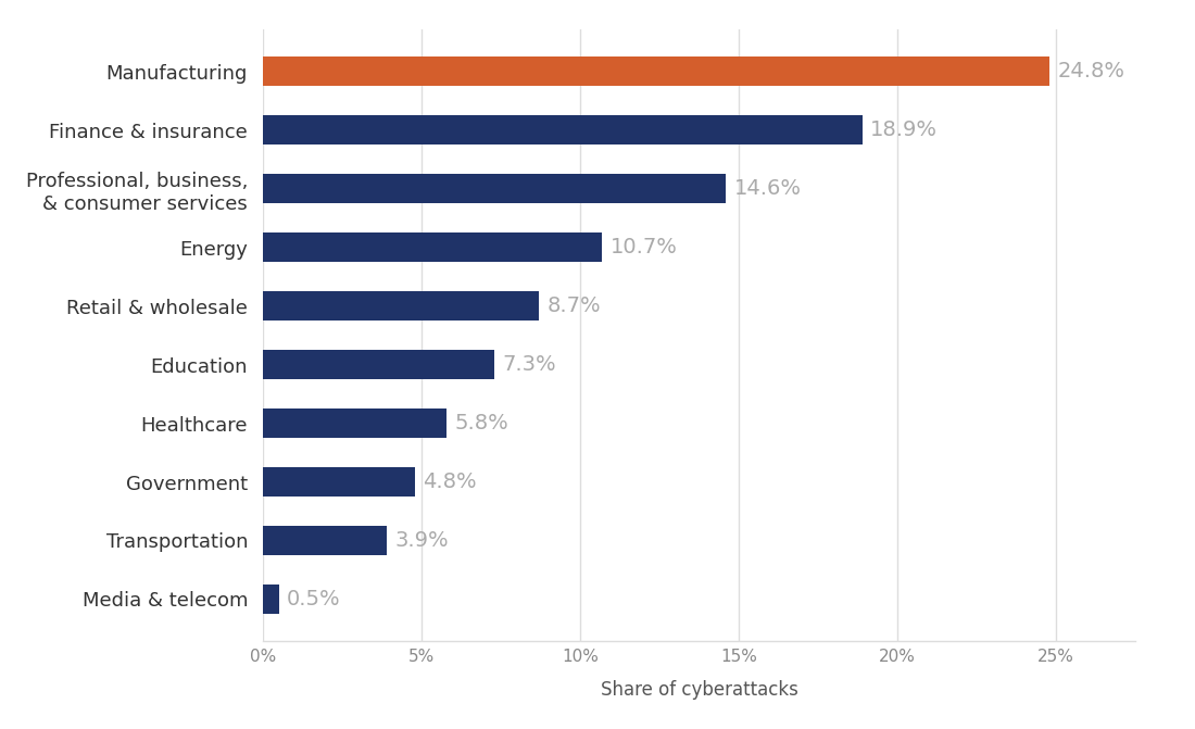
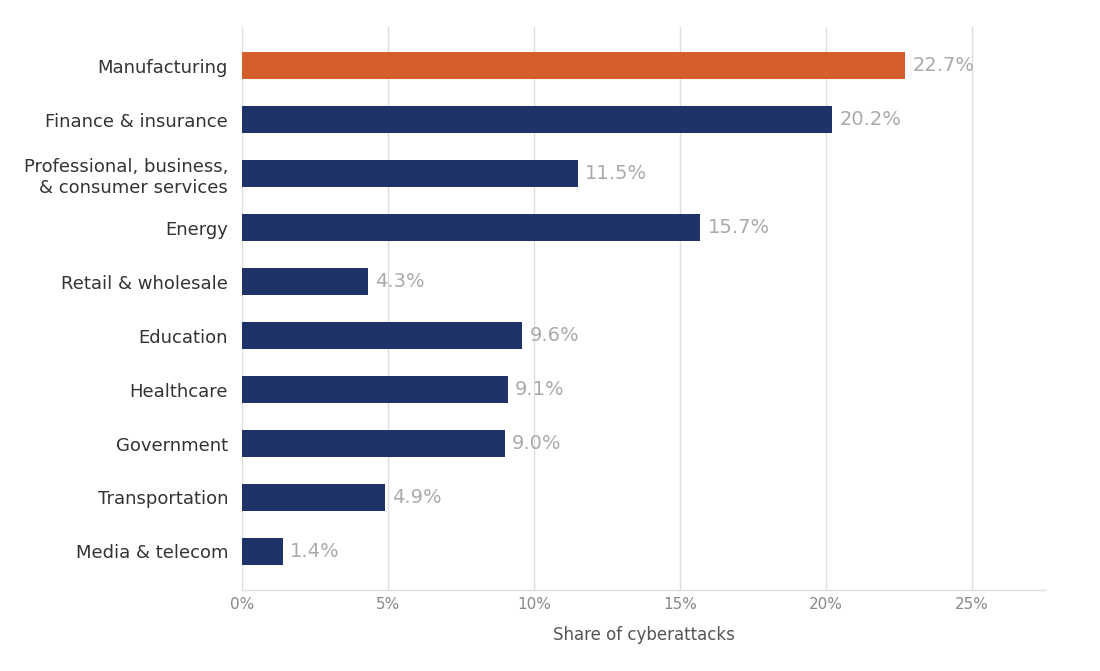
Manufacturing: 24.8% -> 22.7%
Finance & insurance: 18.9% -> 20.2%
Professional, business, & consumer services: 14.6% -> 11.5%
Energy: 10.7% -> 15.7%
Retail & wholesale: 8.7% -> 4.3%
Education: 7.3% -> 9.6%
Healthcare: 5.8% -> 9.1%
Government: 4.8% -> 9.0%
Transportation: 3.9% -> 4.9%
Media & telecom: 0.5% -> 1.4%
